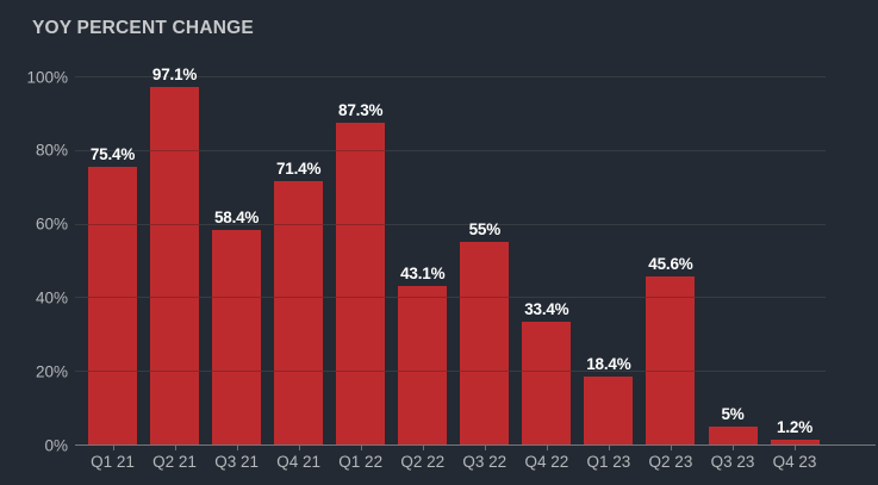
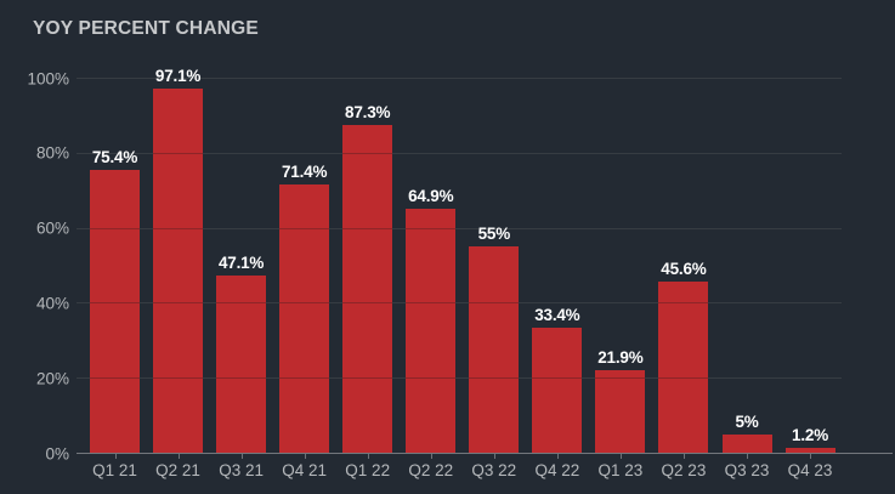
Q3 21: 58.4% -> 47.1%
Q2 22: 43.1% -> 64.9%
Q1 23: 18.4% -> 21.9%
